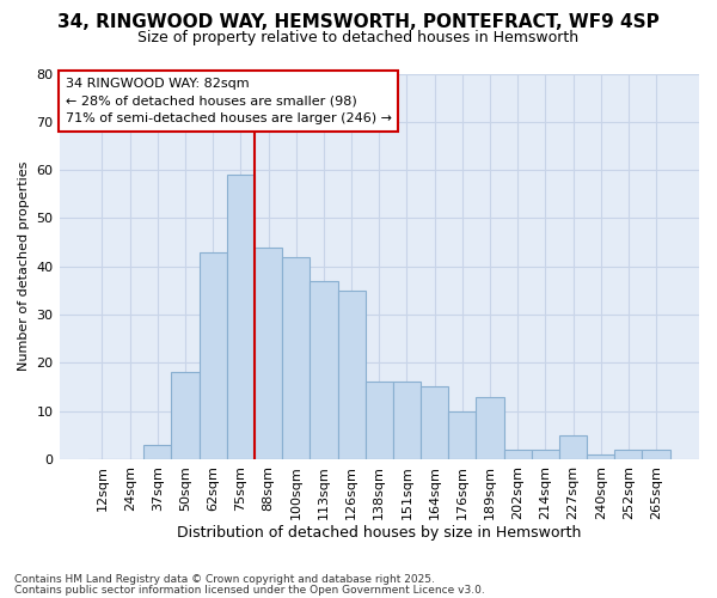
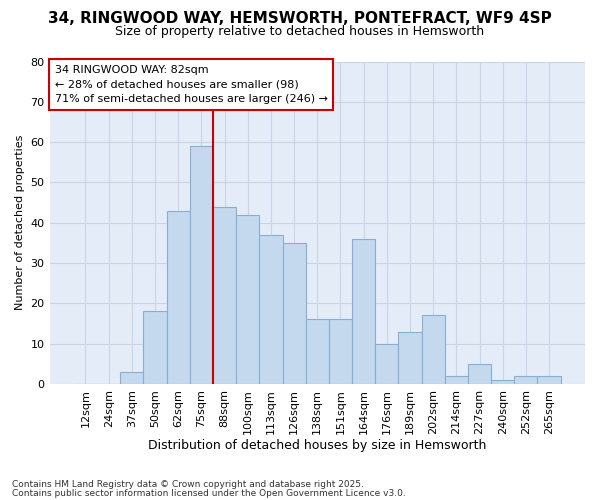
164sqm: 15 -> 36
202sqm: 2 -> 17
